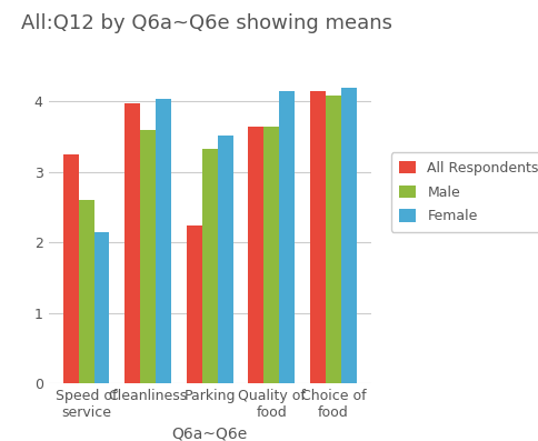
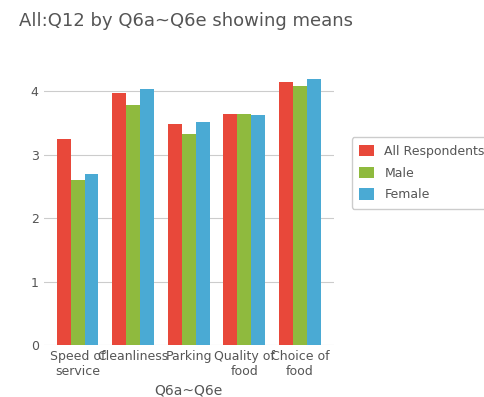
Female/Speed of service: 2.14 -> 2.70
Male/Cleanliness: 3.60 -> 3.78
All Respondents/Parking: 2.24 -> 3.48
Female/Quality of food: 4.14 -> 3.63
